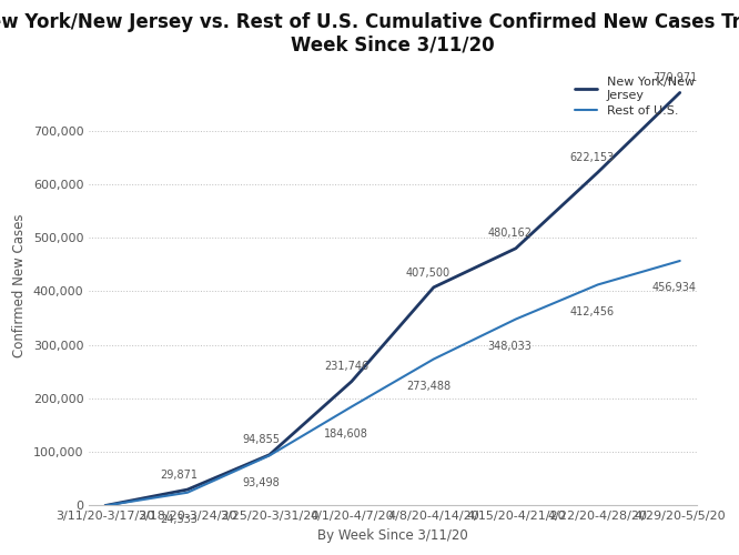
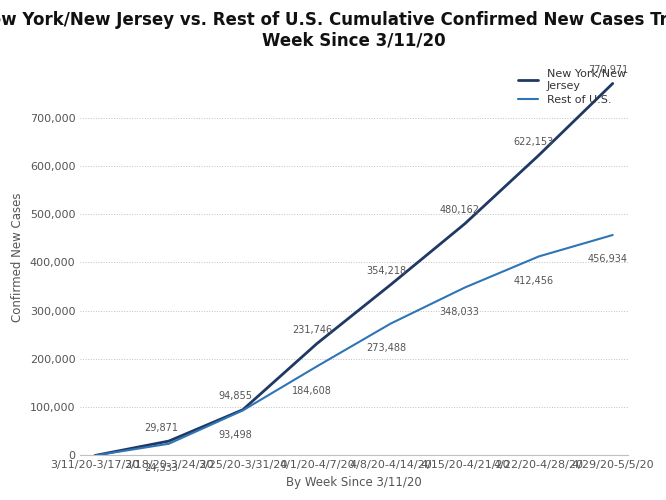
New York/New Jersey/4/8/20-4/14/20: 407,500 -> 354,218
